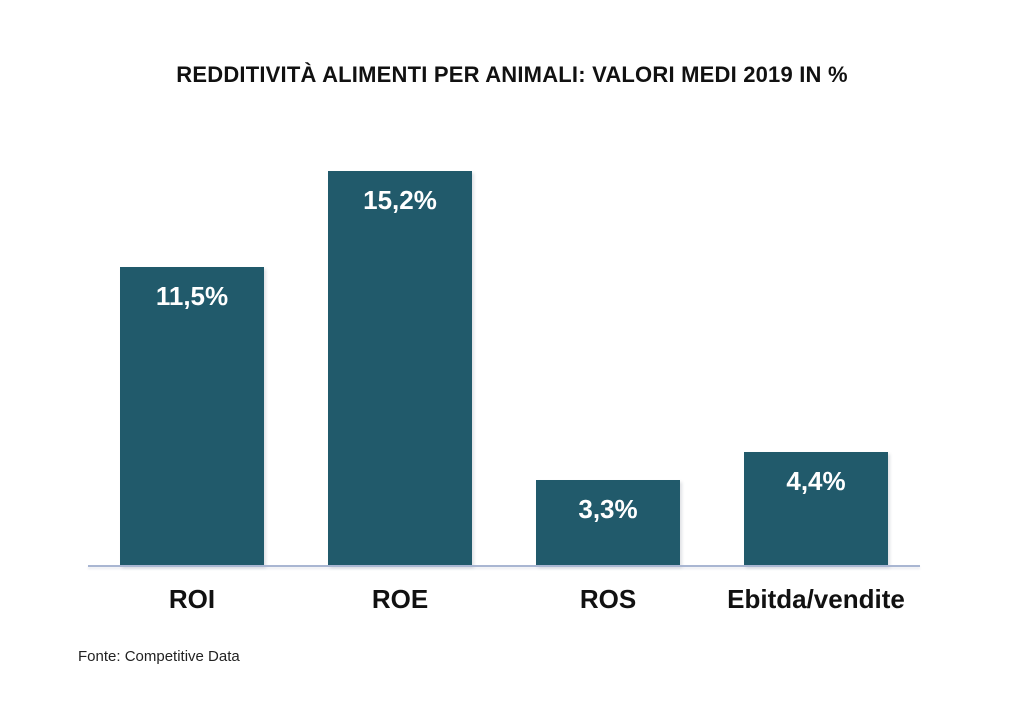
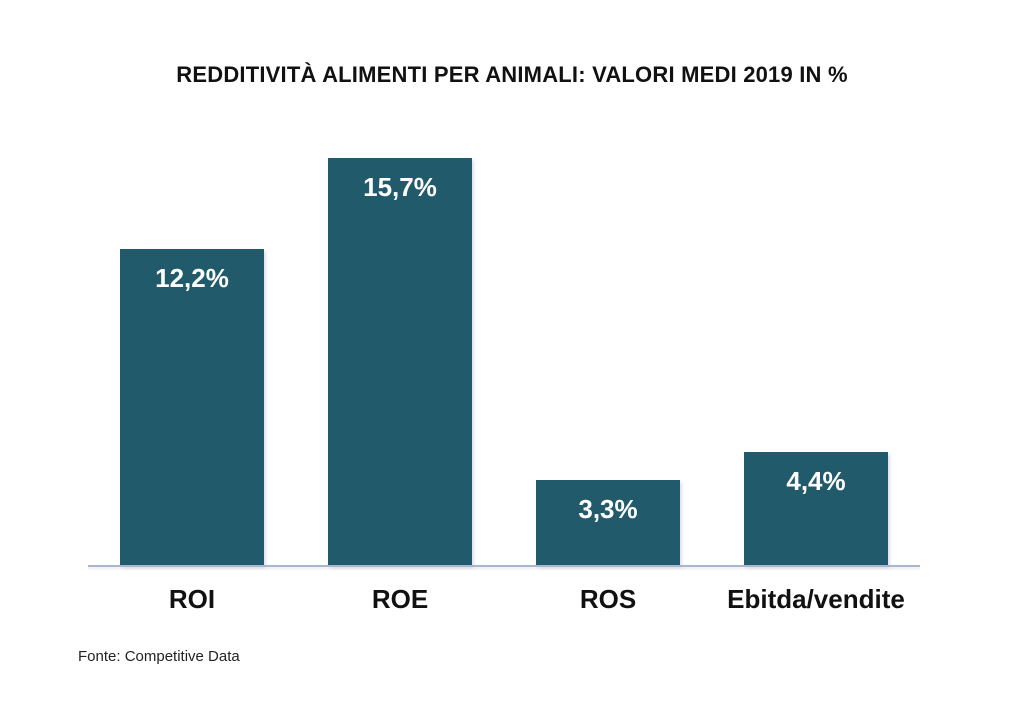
ROI: 11,5% -> 12,2%
ROE: 15,2% -> 15,7%
